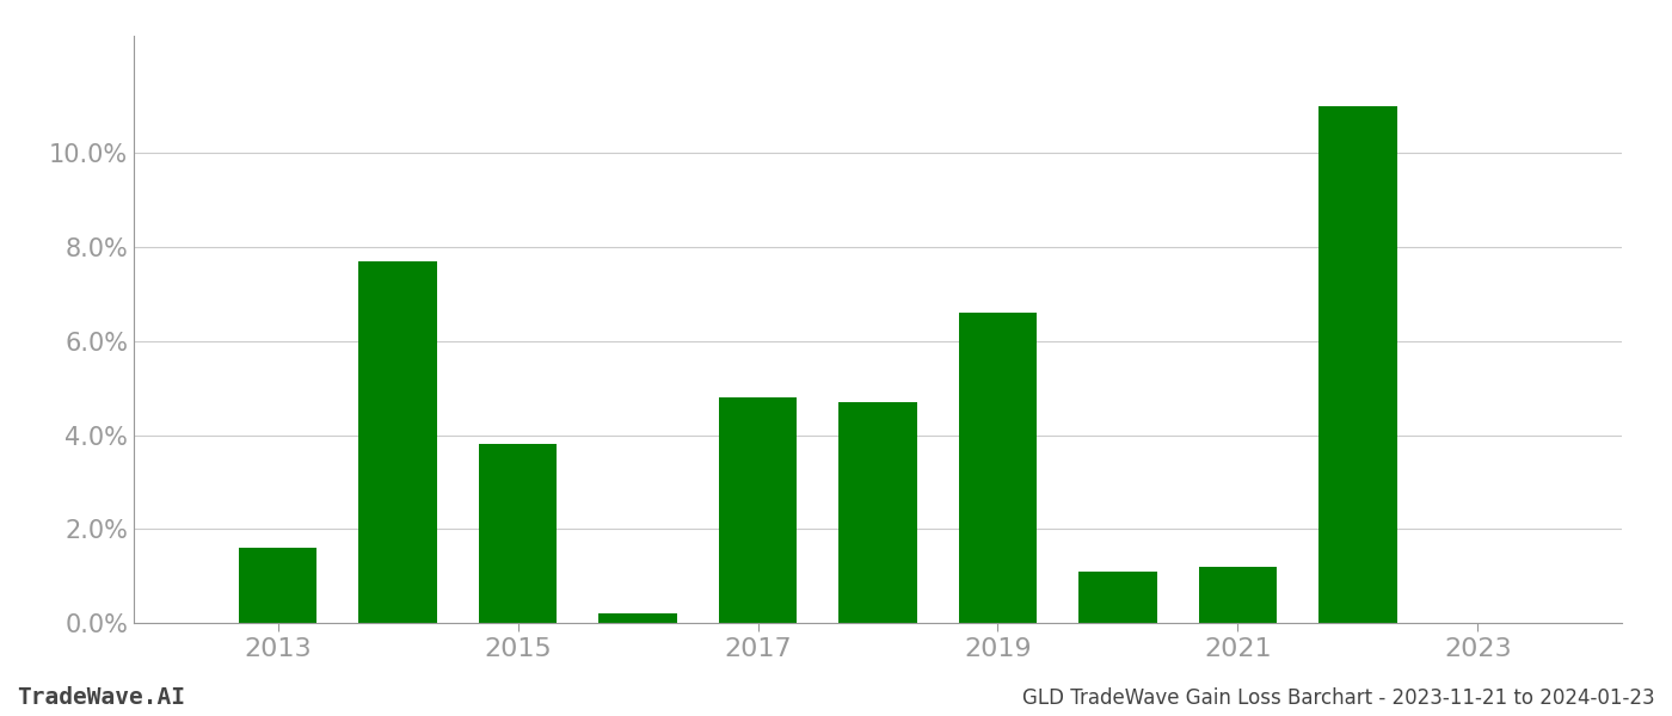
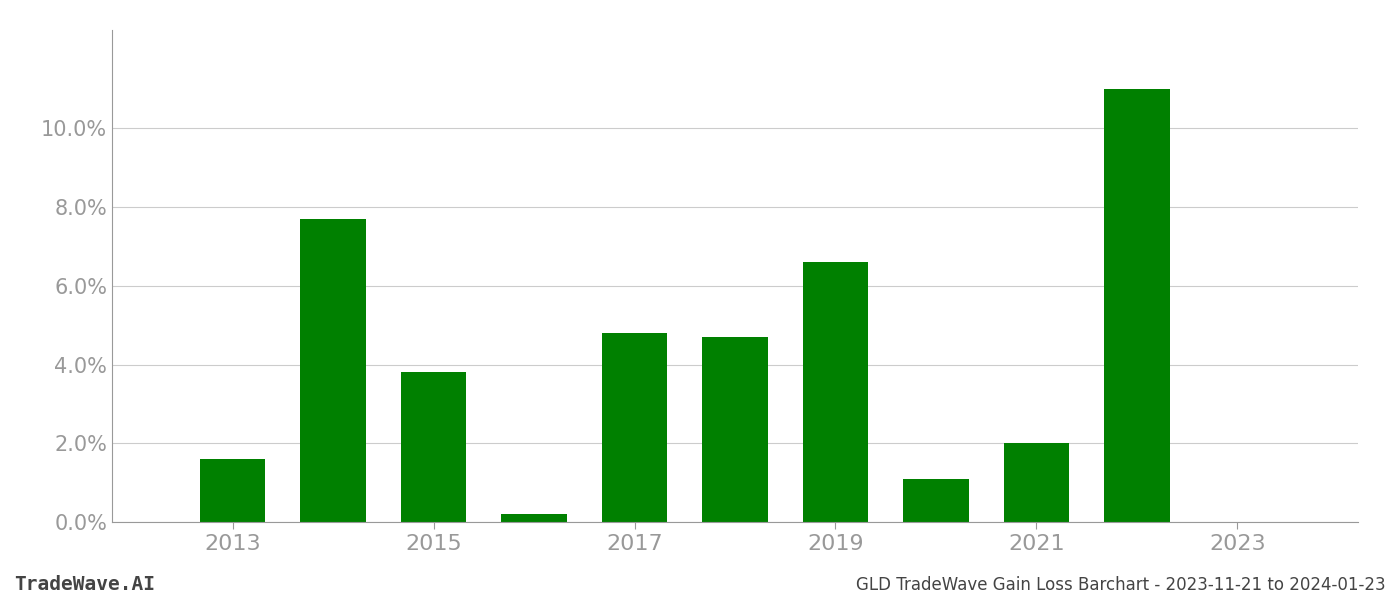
2021: 1.2% -> 2.0%
